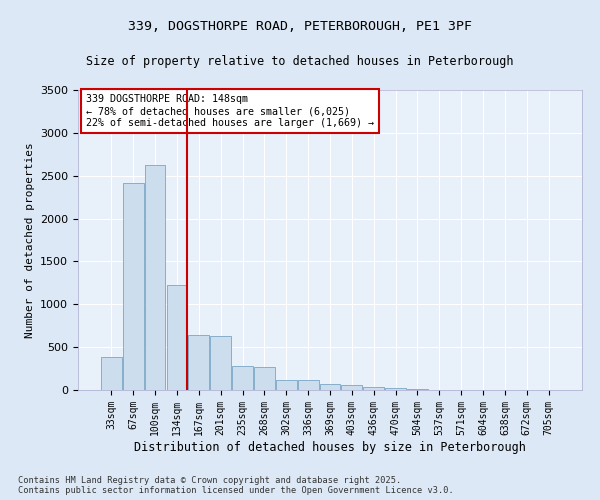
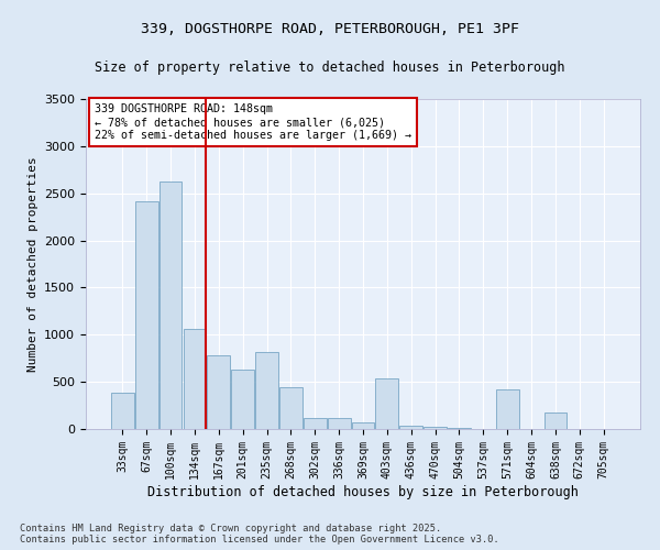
134sqm: 1230 -> 1060
167sqm: 640 -> 780
235sqm: 280 -> 820
268sqm: 270 -> 440
403sqm: 60 -> 540
571sqm: 0 -> 420
638sqm: 0 -> 180
